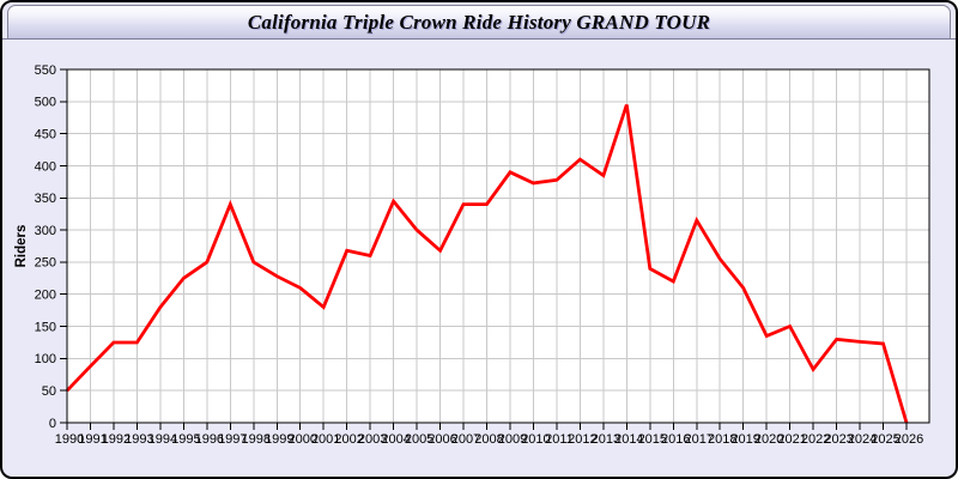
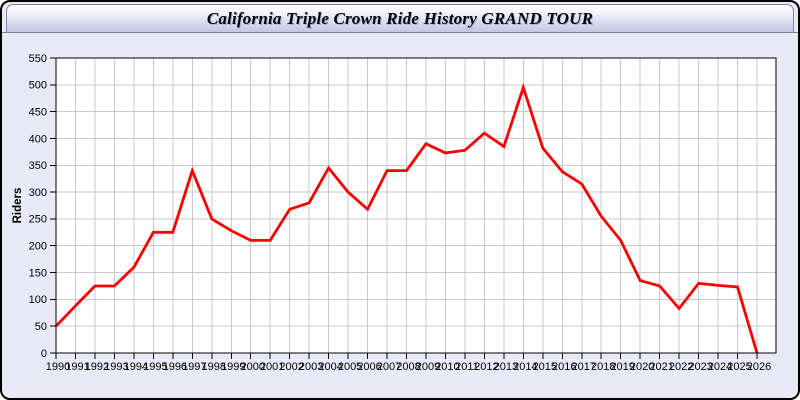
1994: 180 -> 160
1996: 250 -> 220
2001: 180 -> 210
2003: 260 -> 280
2015: 240 -> 380
2016: 220 -> 340
2021: 150 -> 120
